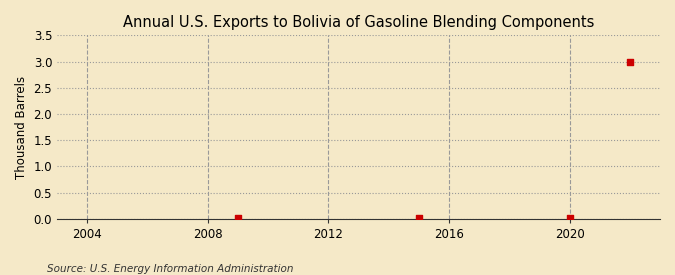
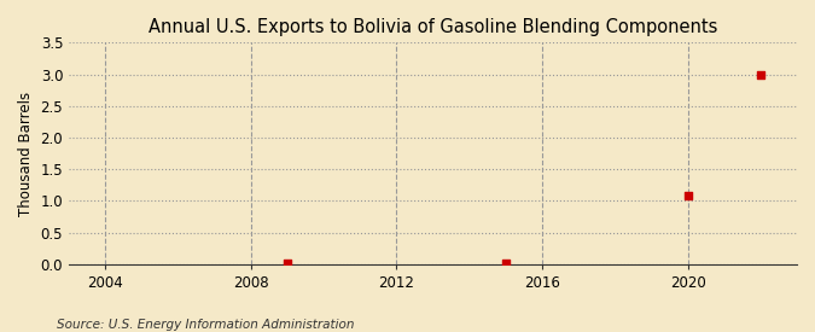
2020: 0.02 -> 1.08
